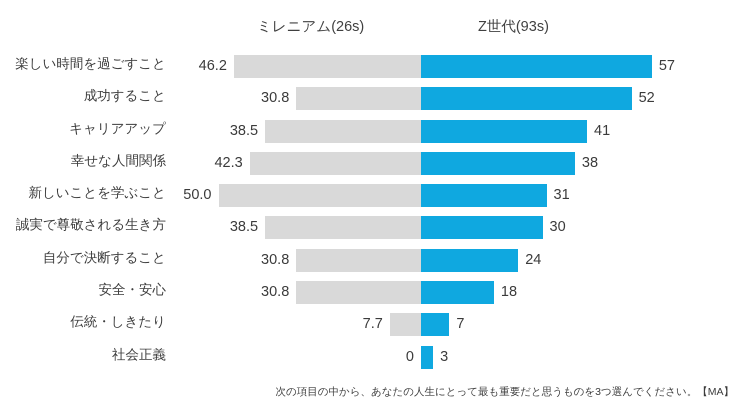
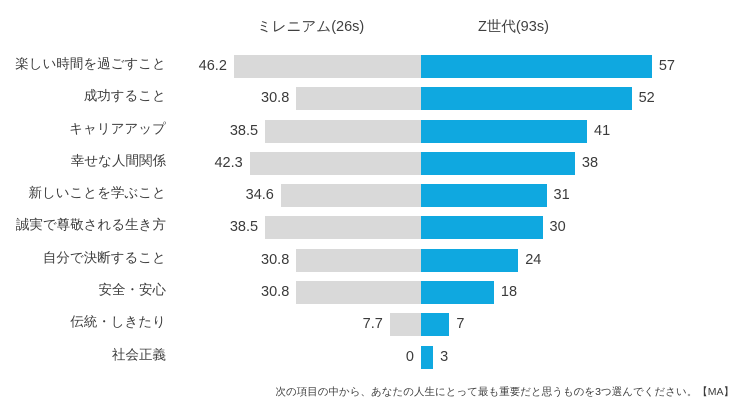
ミレニアム(26s)/新しいことを学ぶこと: 50.0 -> 34.6
